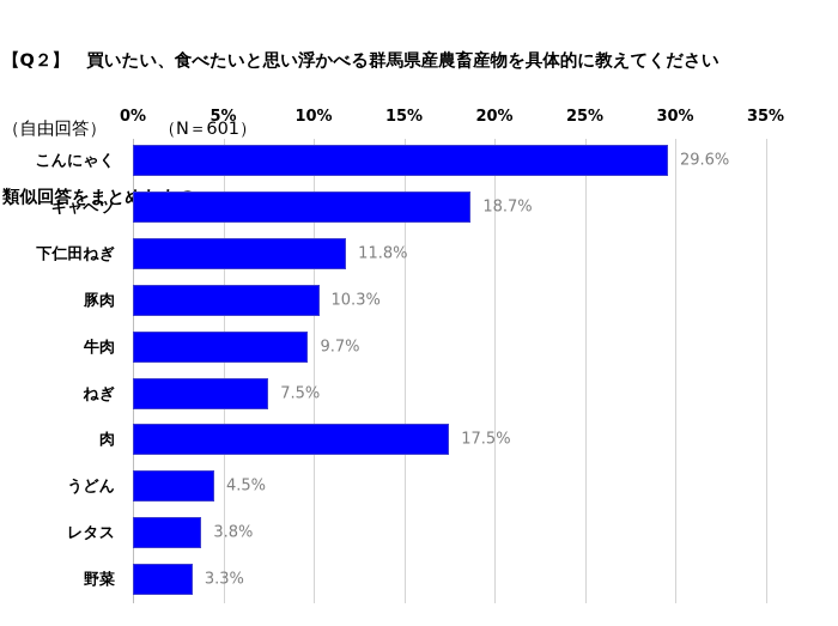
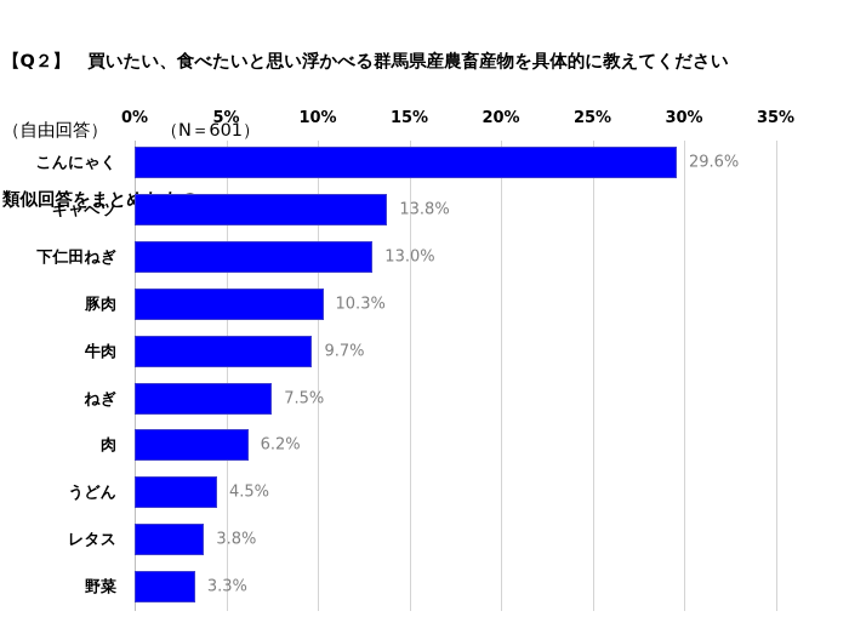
キャベツ: 18.7% -> 13.8%
下仁田ねぎ: 11.8% -> 13.0%
肉: 17.5% -> 6.2%
